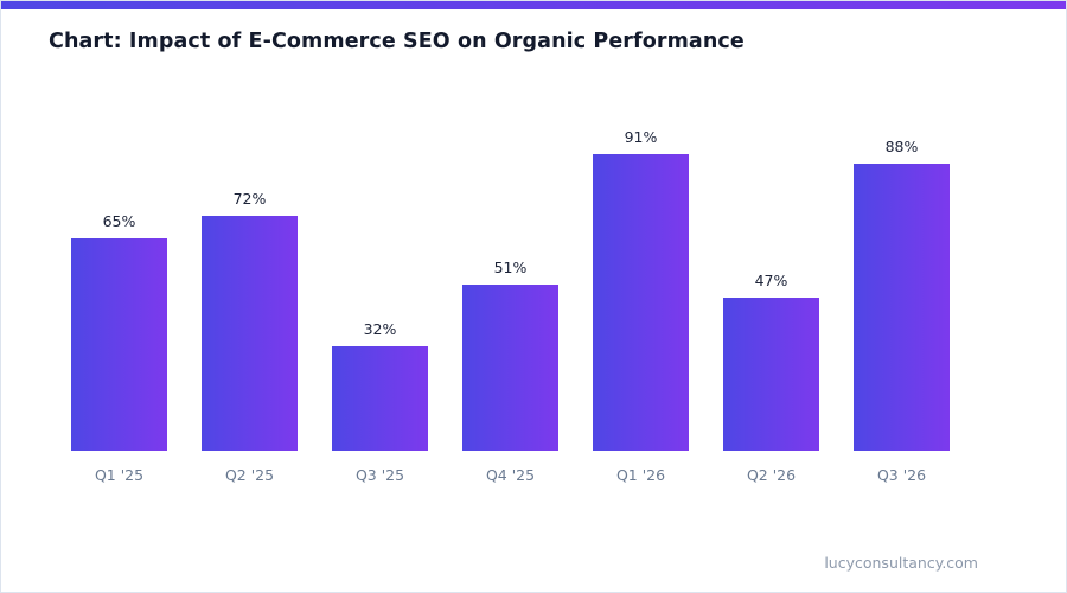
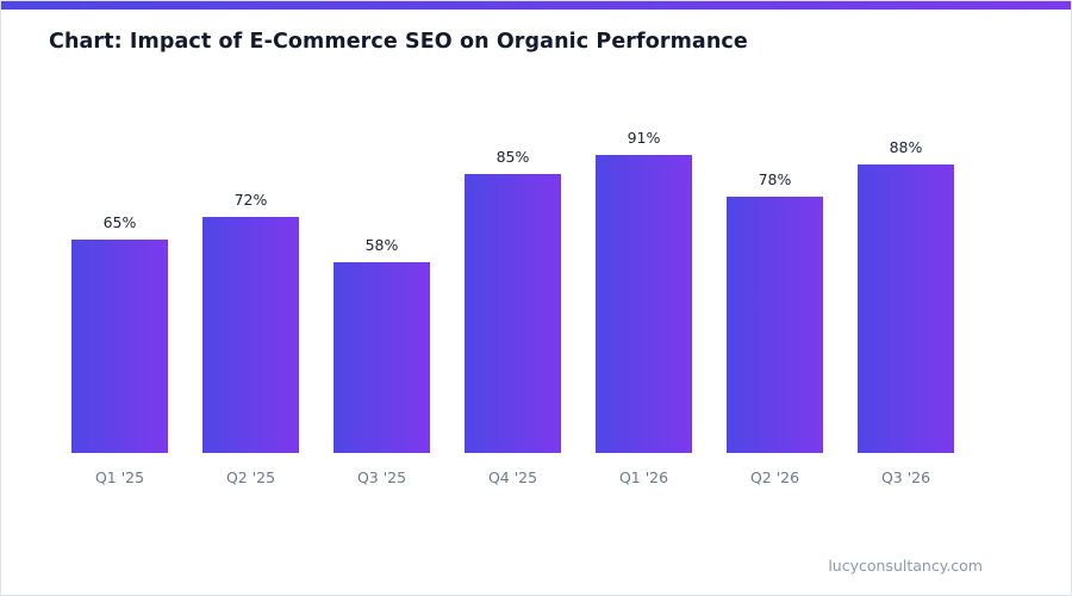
Q3 '25: 32% -> 58%
Q4 '25: 51% -> 85%
Q2 '26: 47% -> 78%
